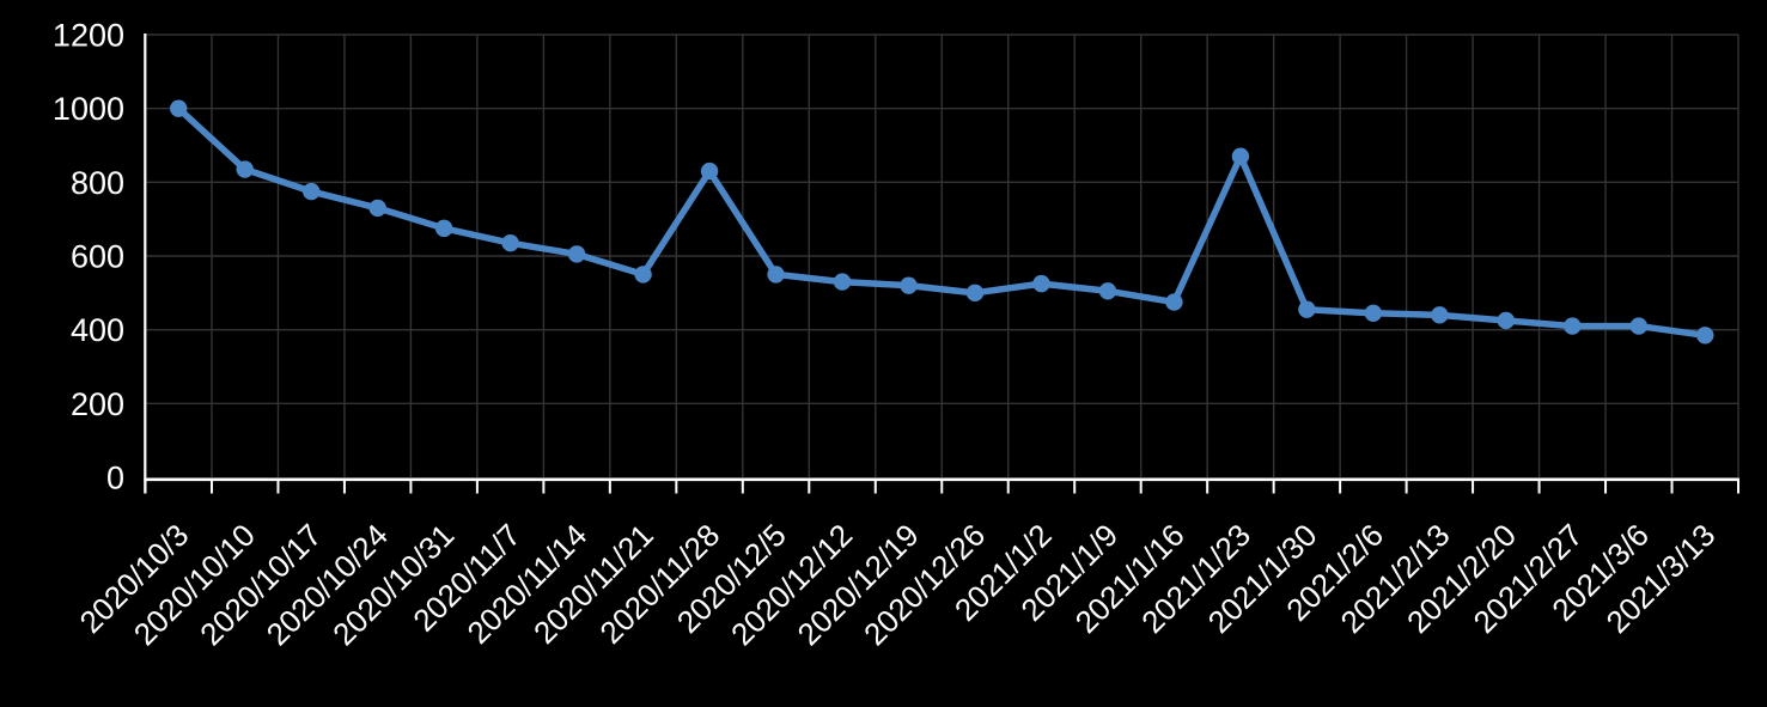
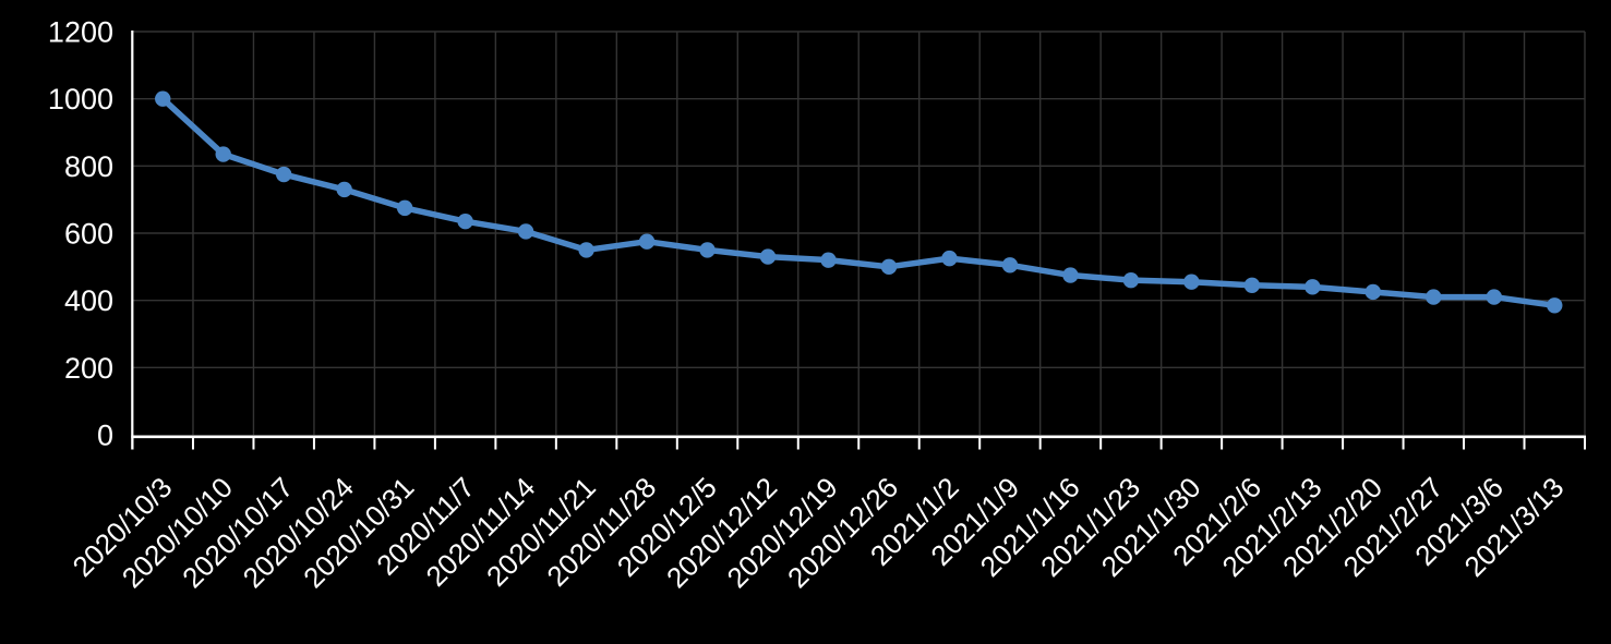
2020/11/28: 830 -> 580
2021/1/23: 870 -> 460
